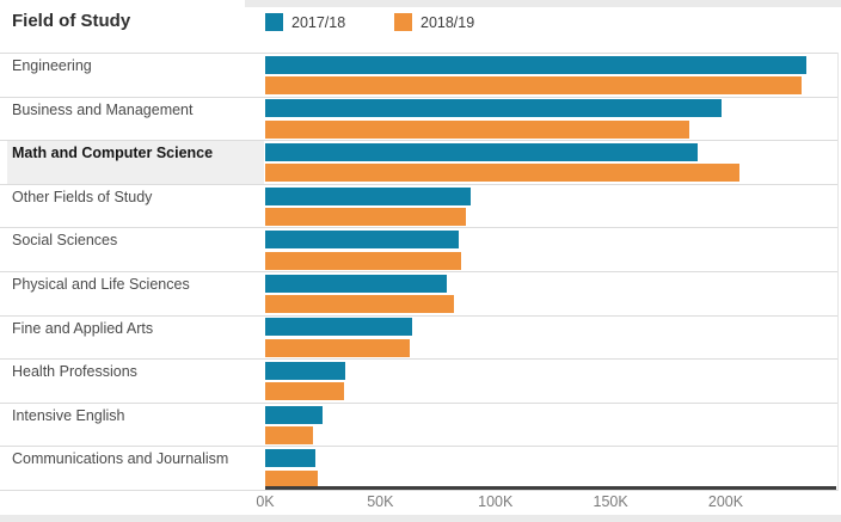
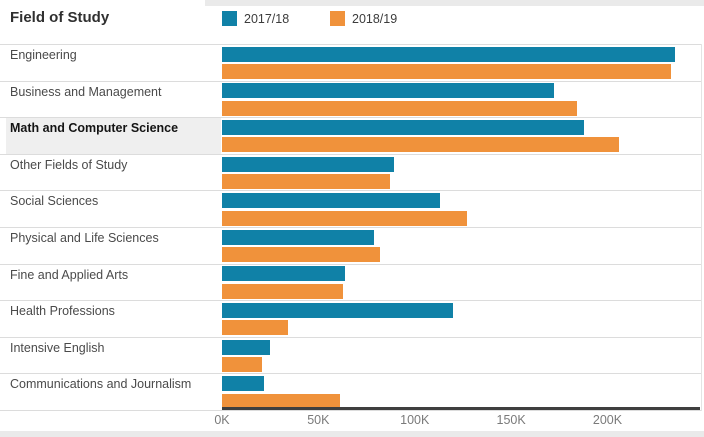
2017/18/Business and Management: 198K -> 172K
2017/18/Social Sciences: 84K -> 113K
2018/19/Social Sciences: 85K -> 127K
2017/18/Health Professions: 35K -> 120K
2018/19/Communications and Journalism: 23K -> 61K
